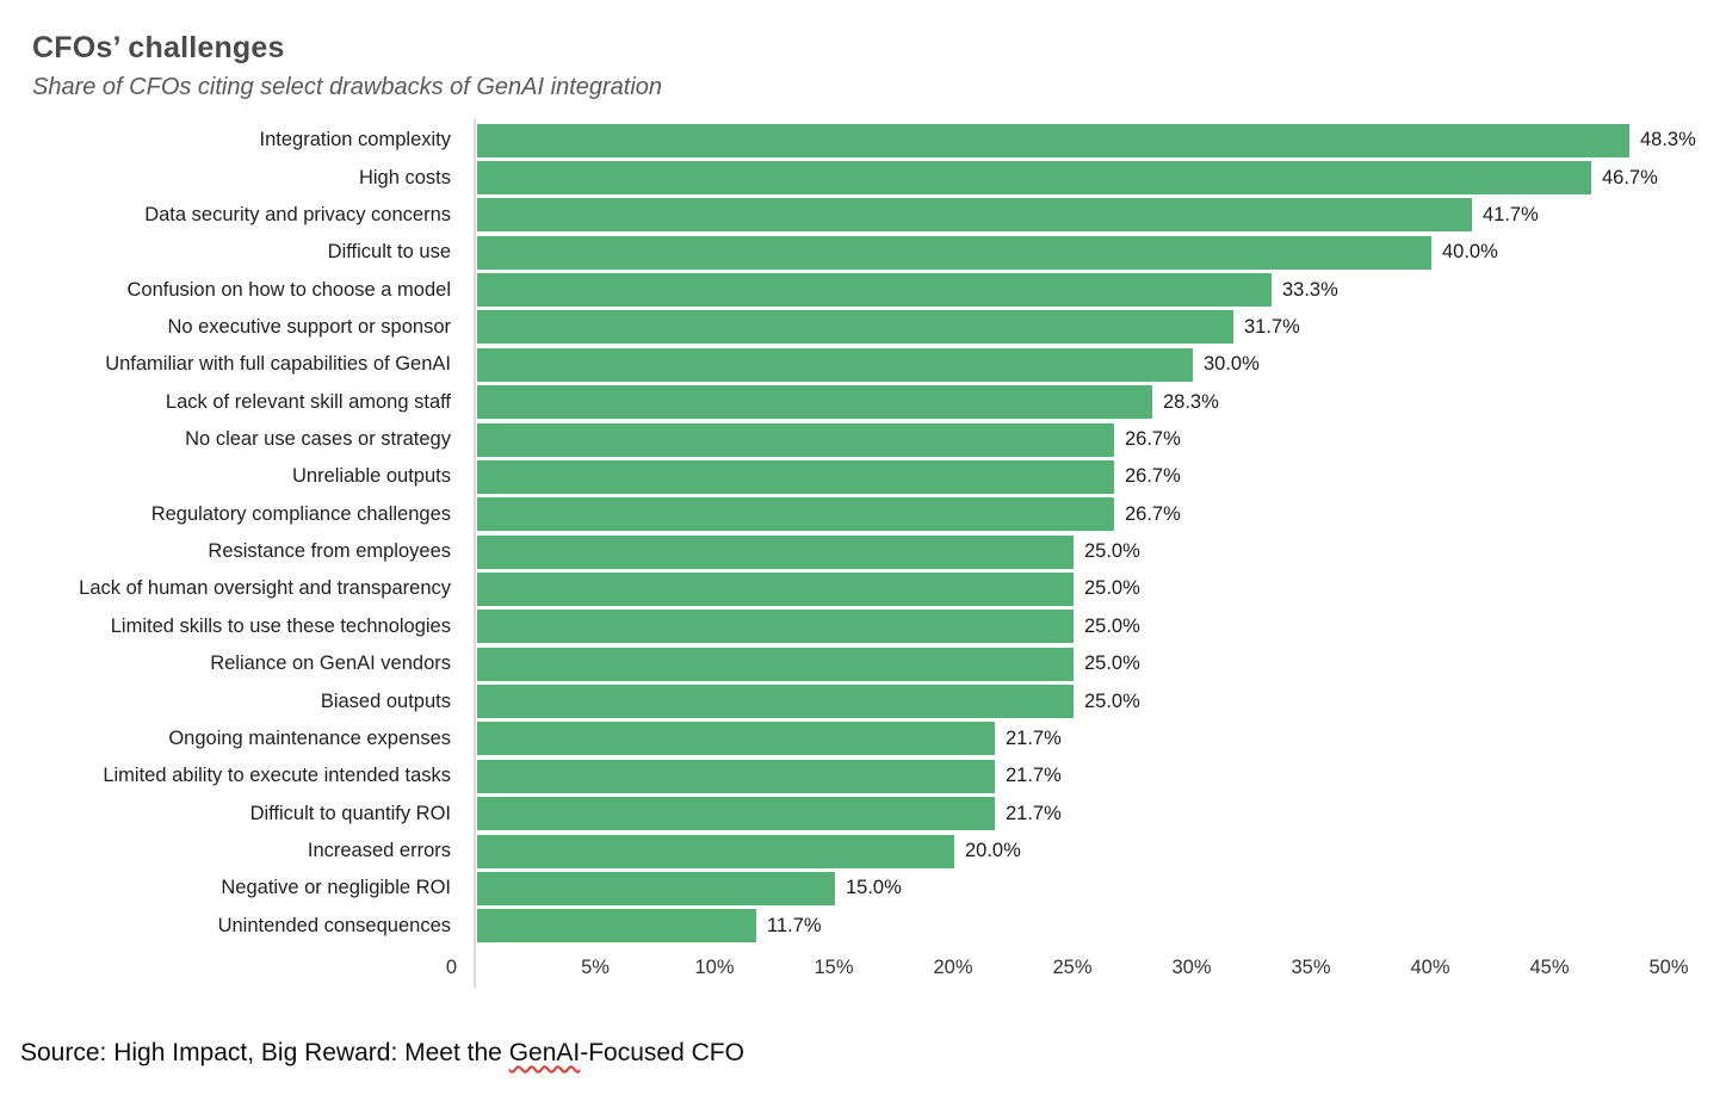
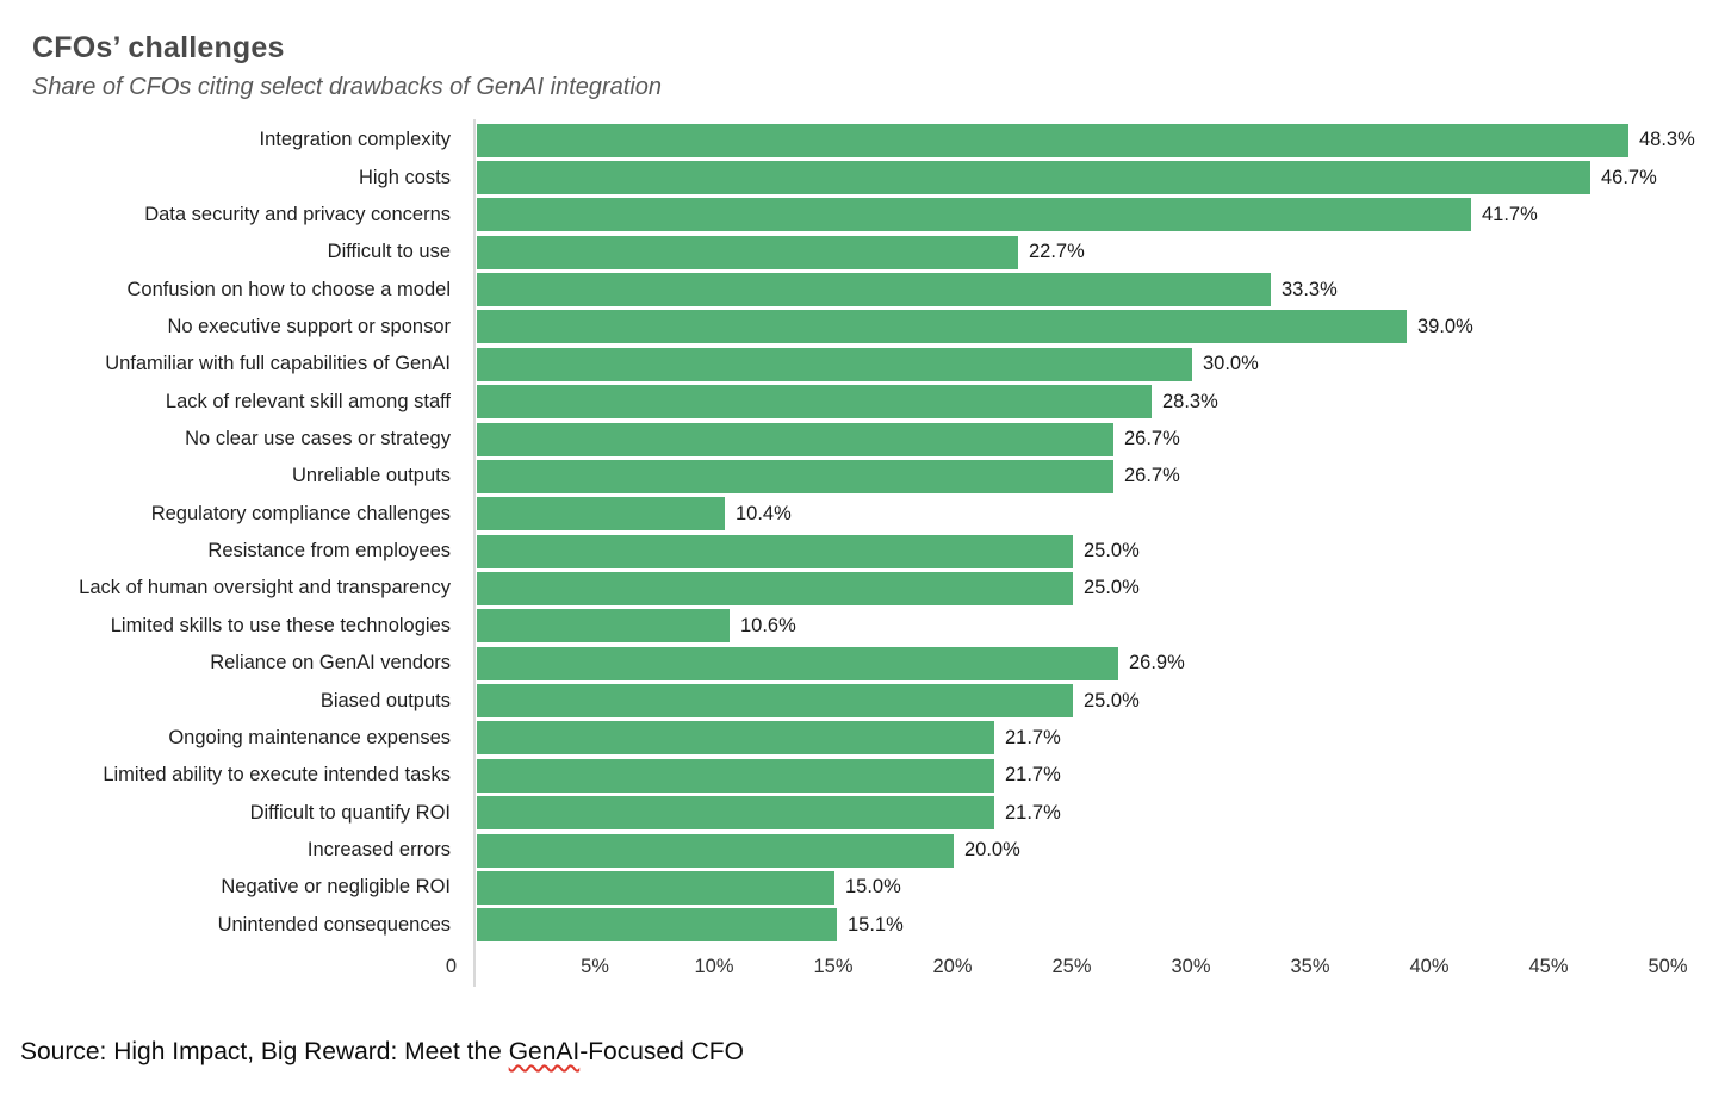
Difficult to use: 40.0% -> 22.7%
No executive support or sponsor: 31.7% -> 39.0%
Regulatory compliance challenges: 26.7% -> 10.4%
Limited skills to use these technologies: 25.0% -> 10.6%
Reliance on GenAI vendors: 25.0% -> 26.9%
Unintended consequences: 11.7% -> 15.1%
